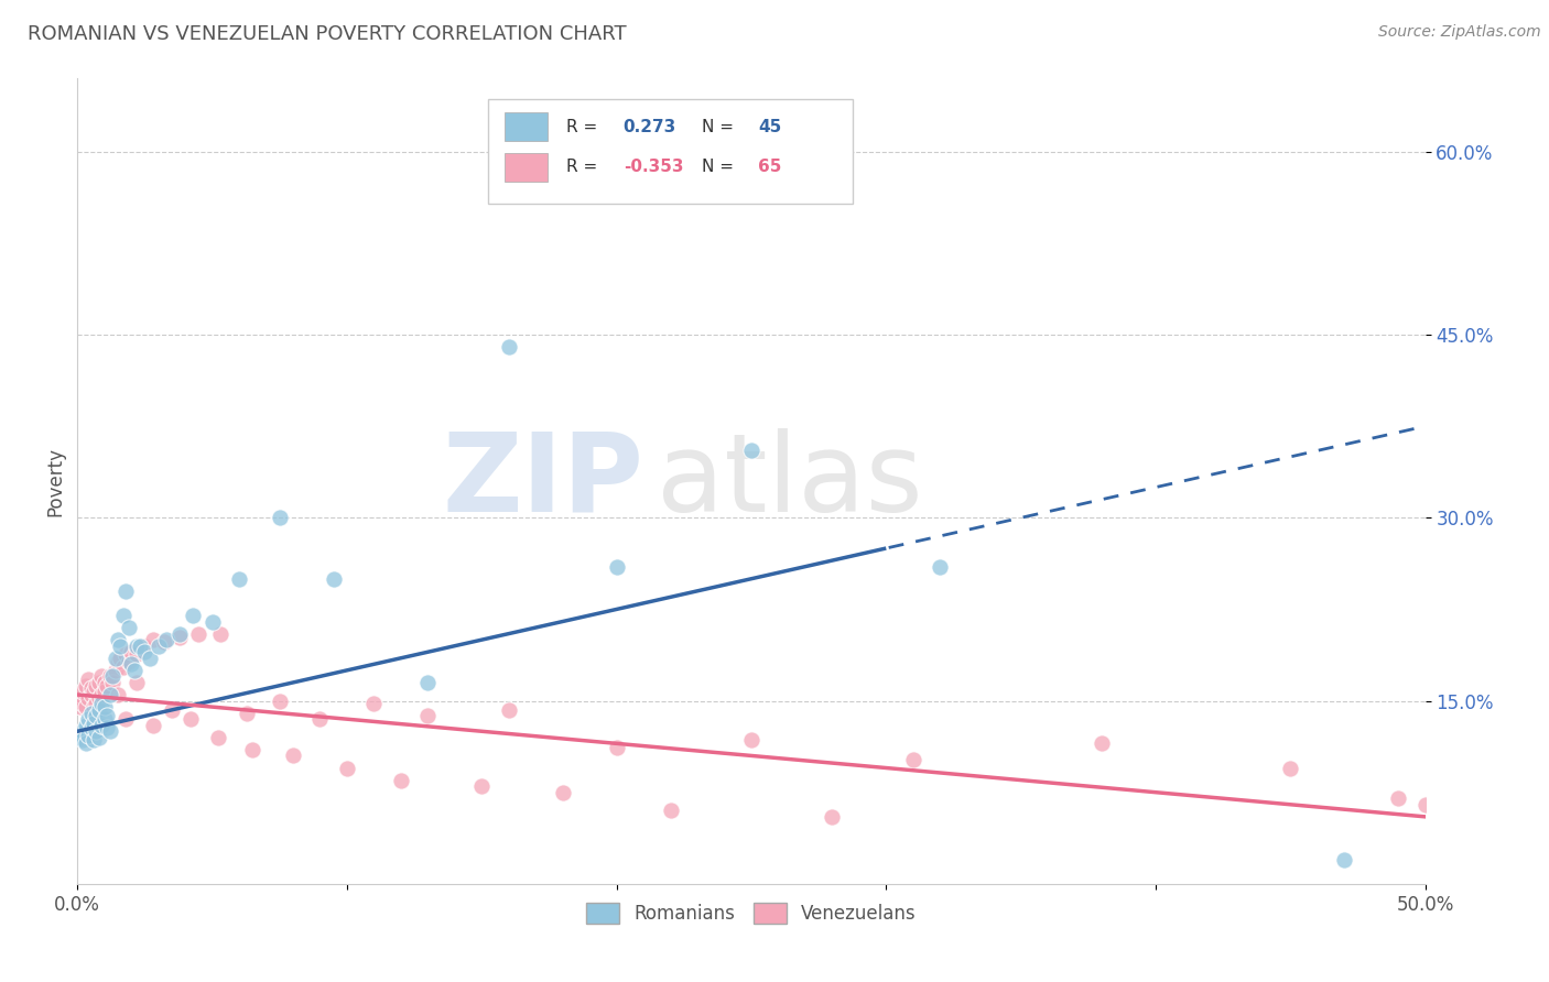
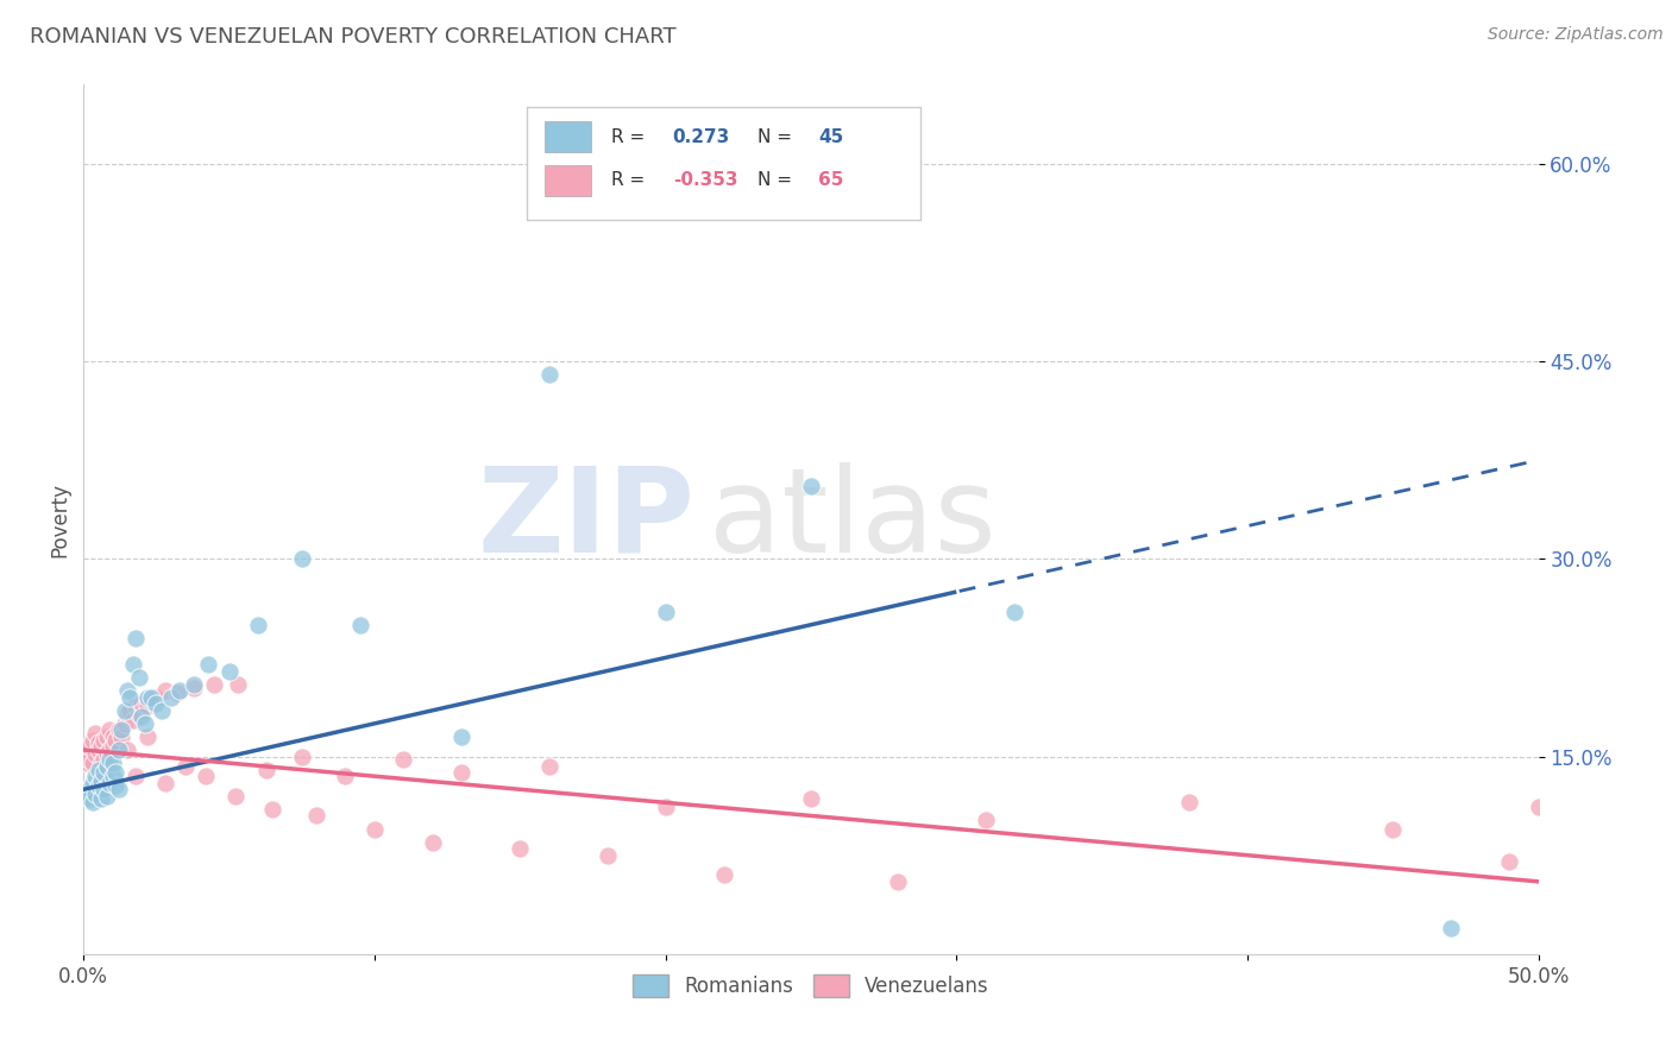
Venezuelans/50.0%: 6.5% -> 11.2%
